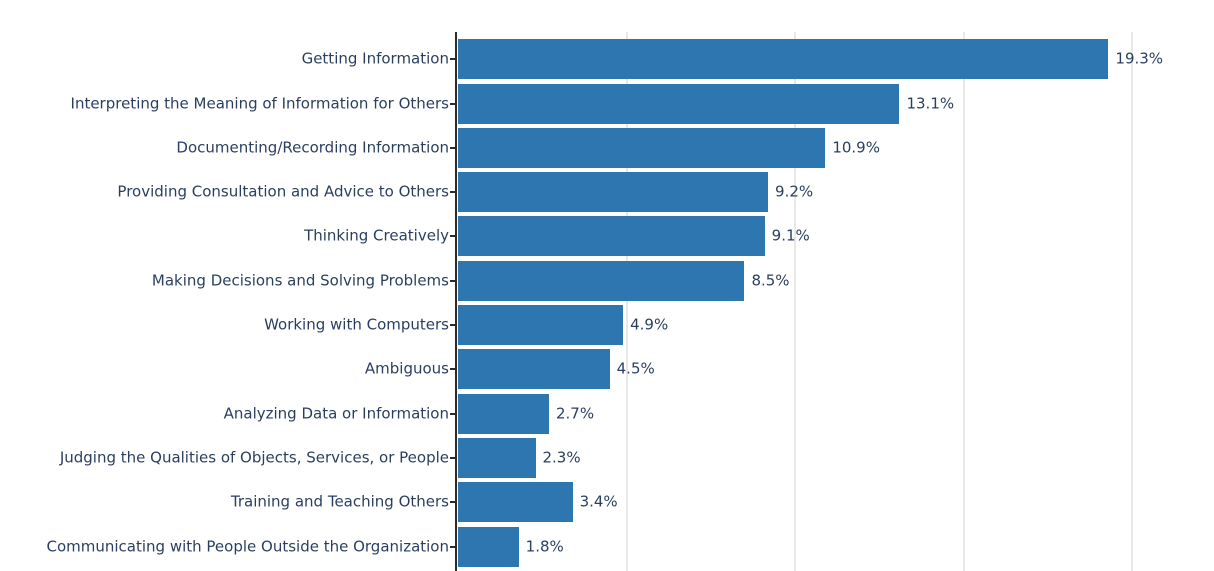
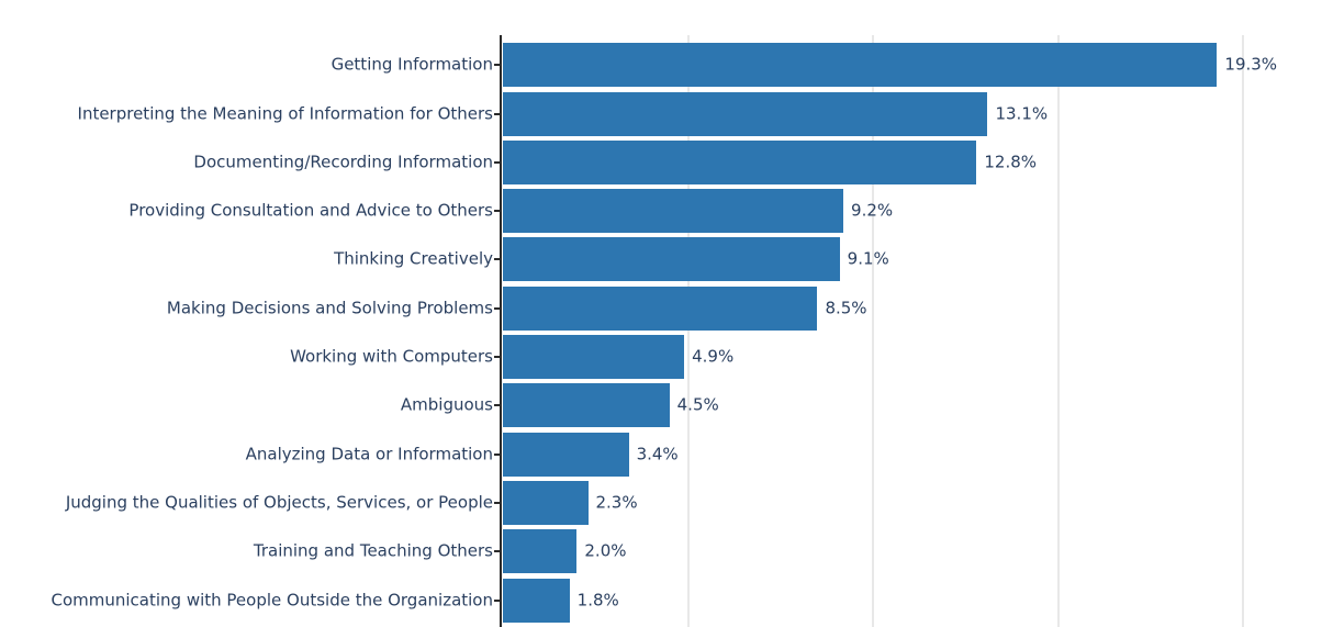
Documenting/Recording Information: 10.9% -> 12.8%
Analyzing Data or Information: 2.7% -> 3.4%
Training and Teaching Others: 3.4% -> 2.0%
